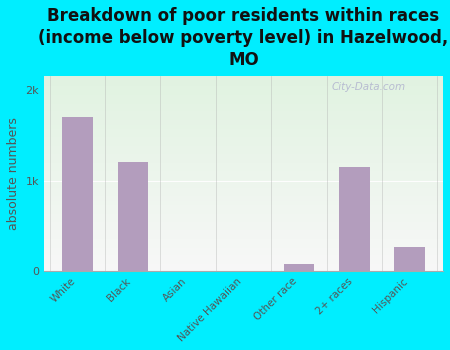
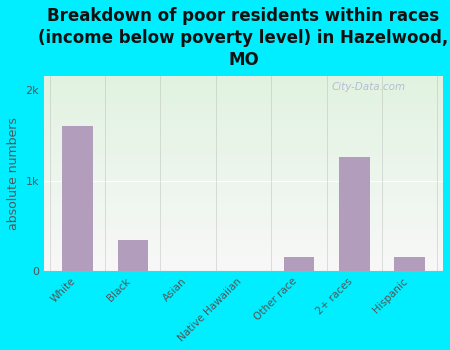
White: 1.70k -> 1.60k
Black: 1.20k -> 0.34k
Other race: 0.08k -> 0.16k
2+ races: 1.15k -> 1.26k
Hispanic: 0.27k -> 0.16k
